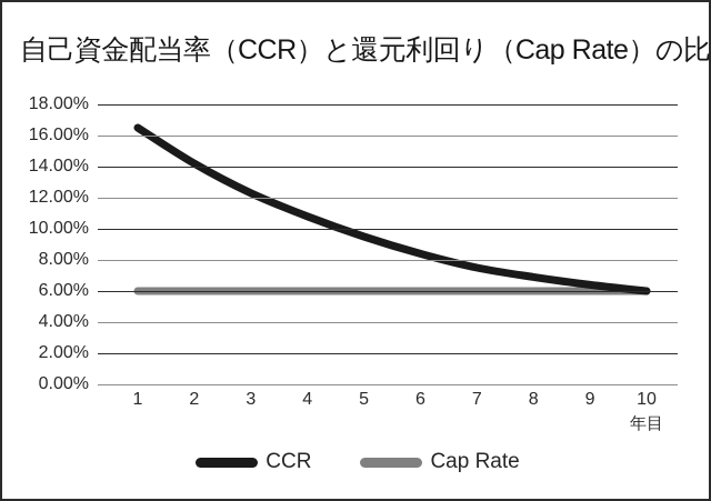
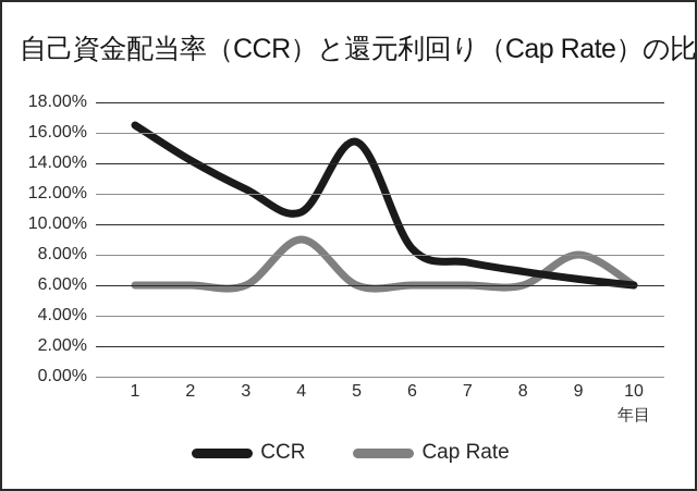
Cap Rate/4: 6% -> 9%
CCR/5: 9.5% -> 15.4%
Cap Rate/9: 6% -> 8%
